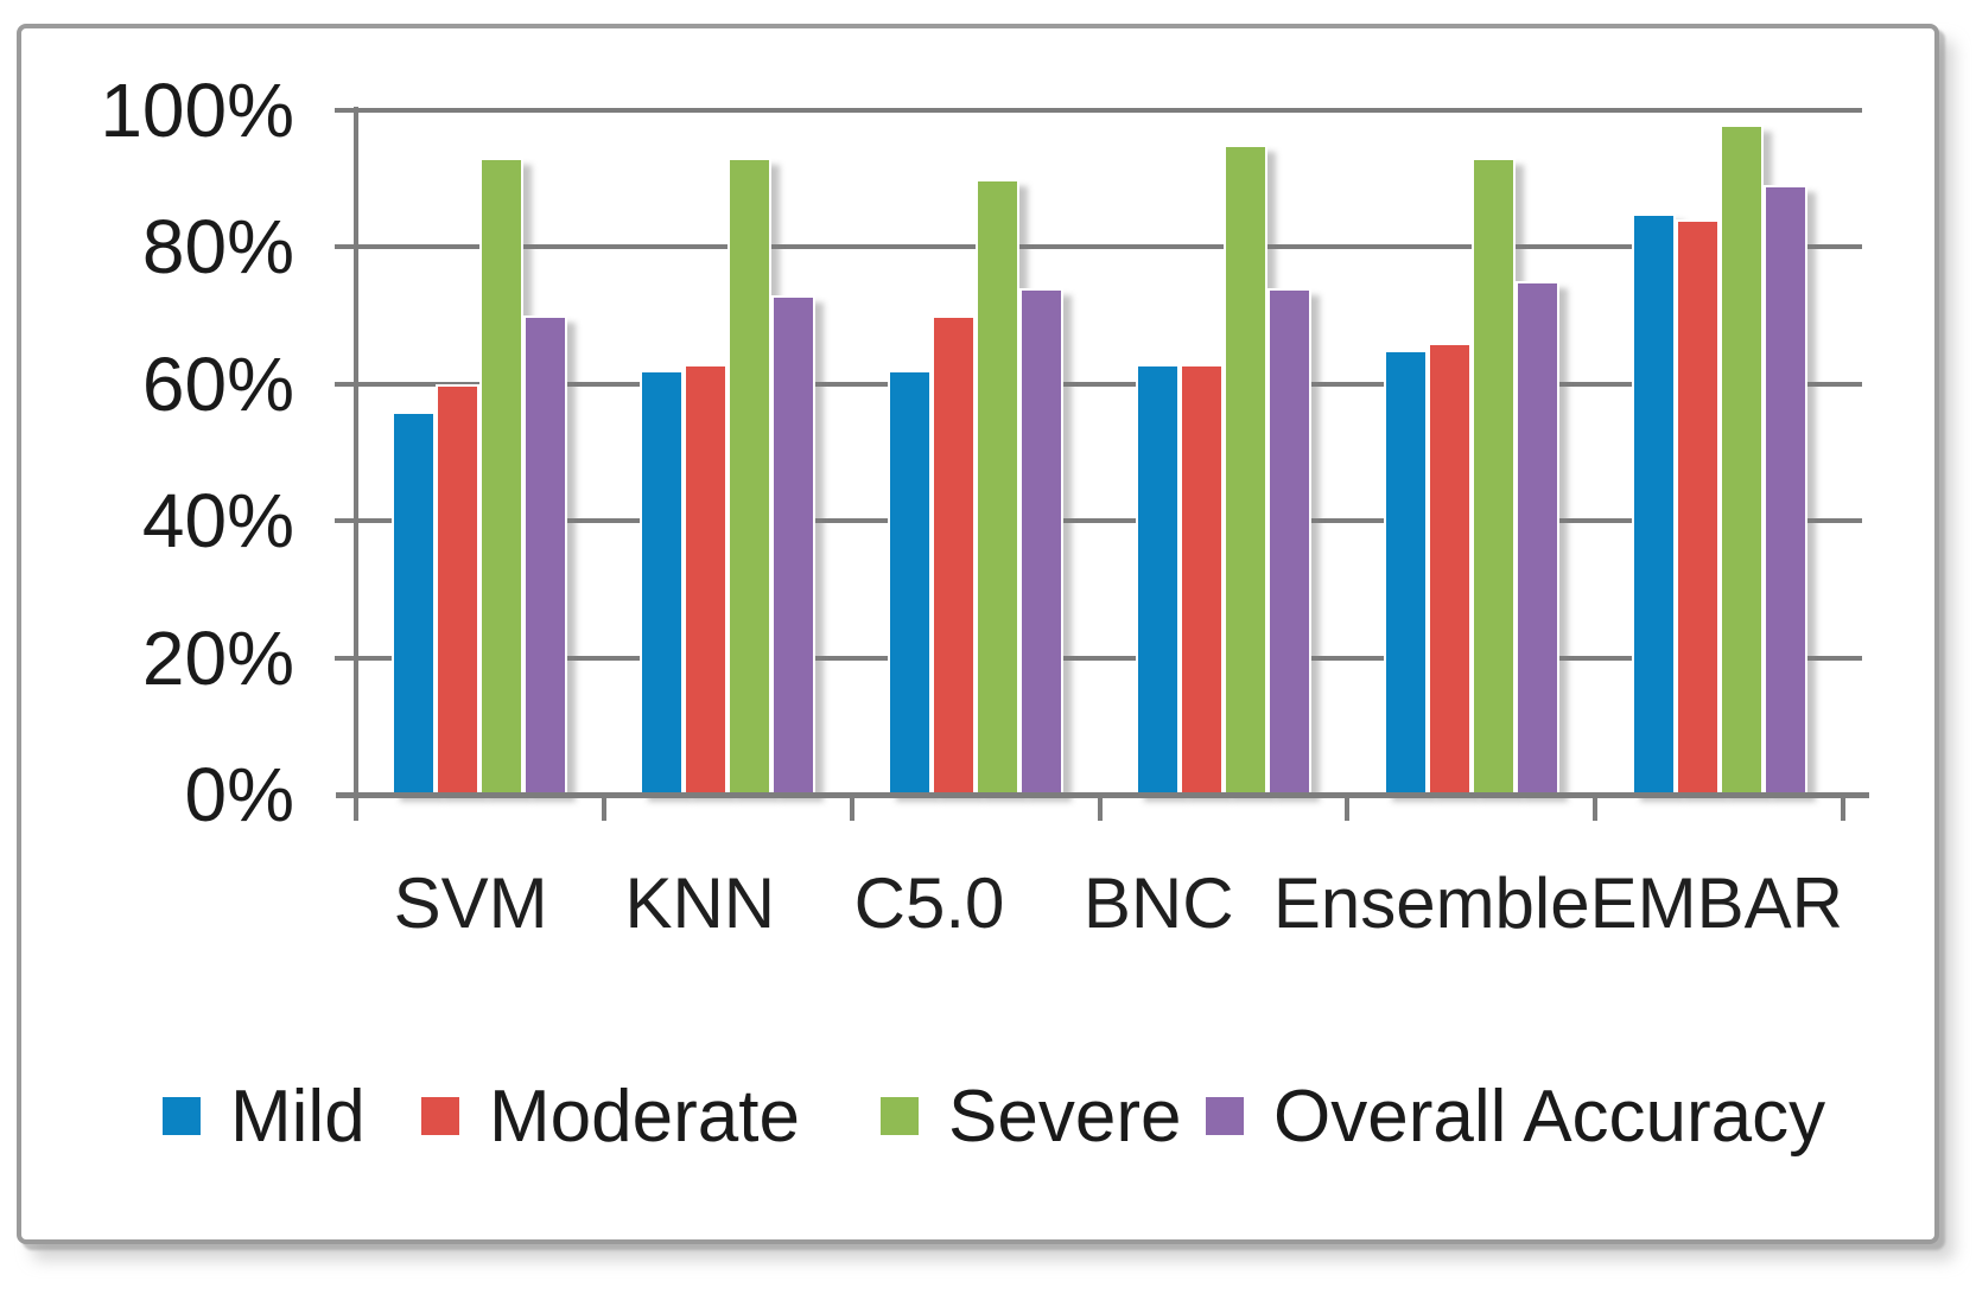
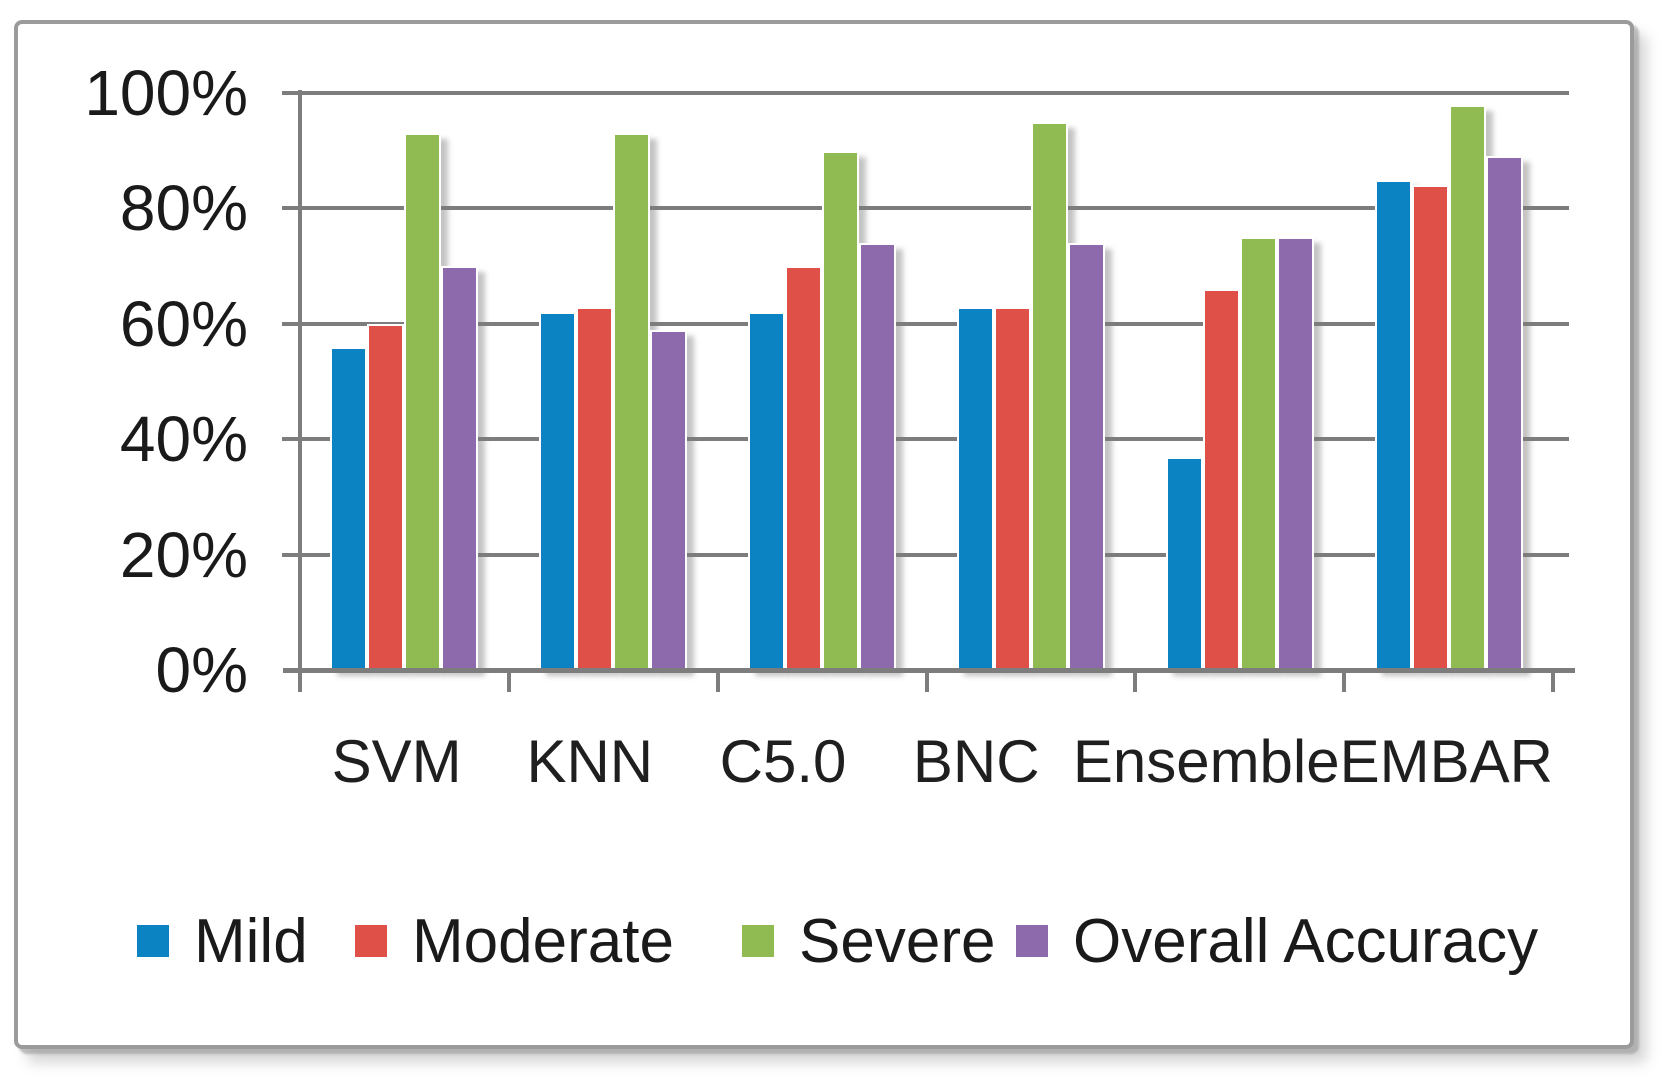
Overall Accuracy/KNN: 73% -> 59%
Mild/Ensemble: 65% -> 37%
Severe/Ensemble: 93% -> 75%
